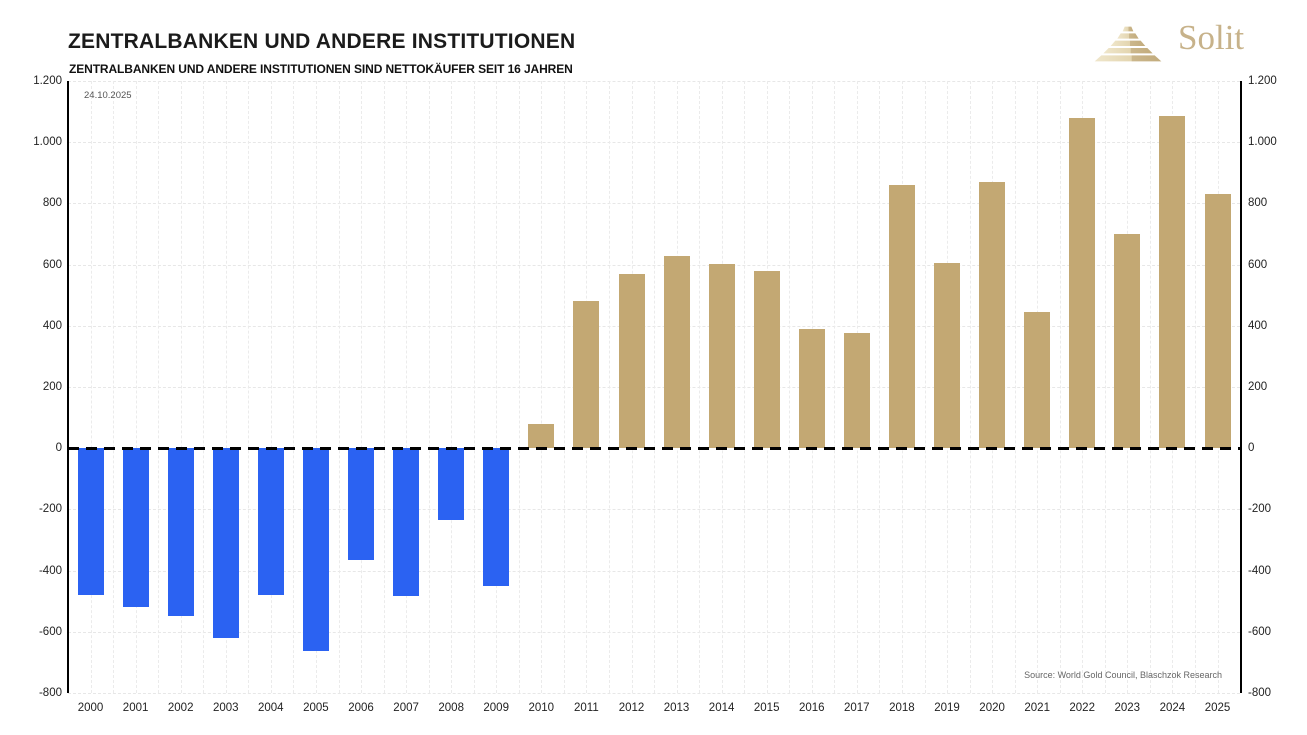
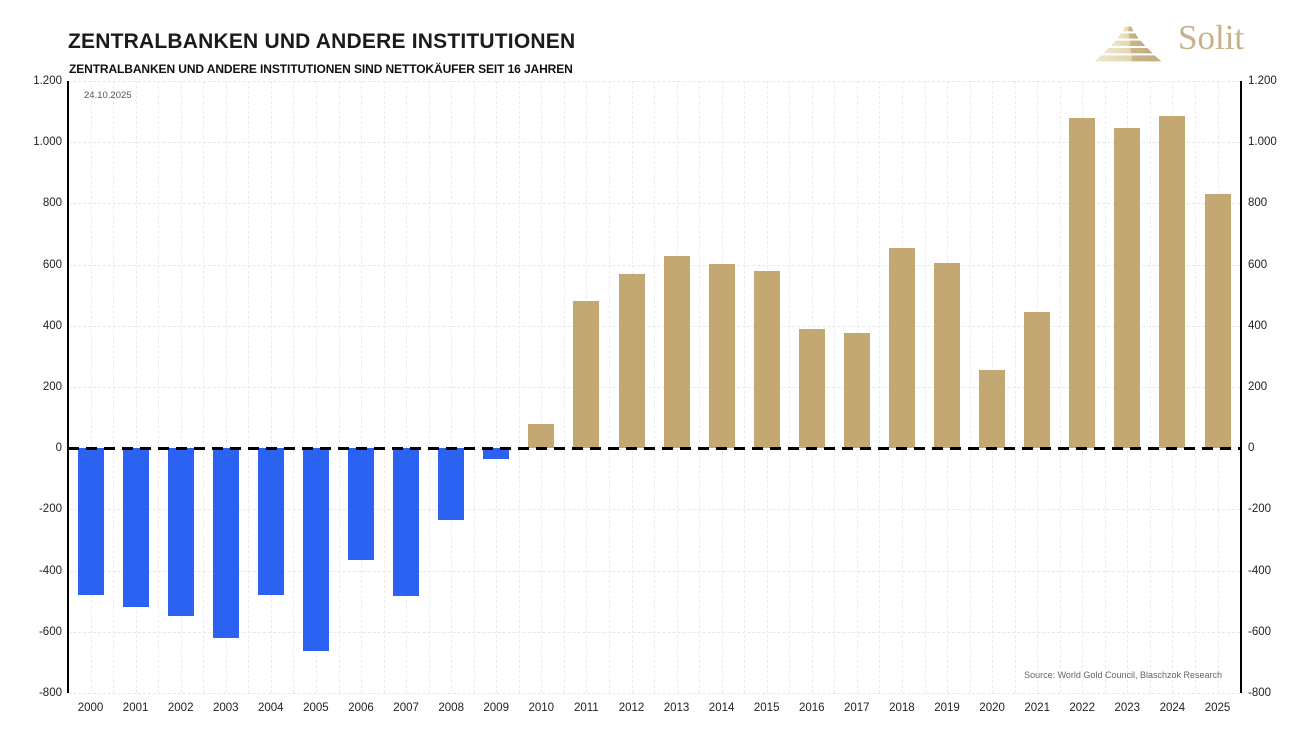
2009: -450 -> -30
2018: 860 -> 650
2020: 870 -> 260
2023: 700 -> 1050
